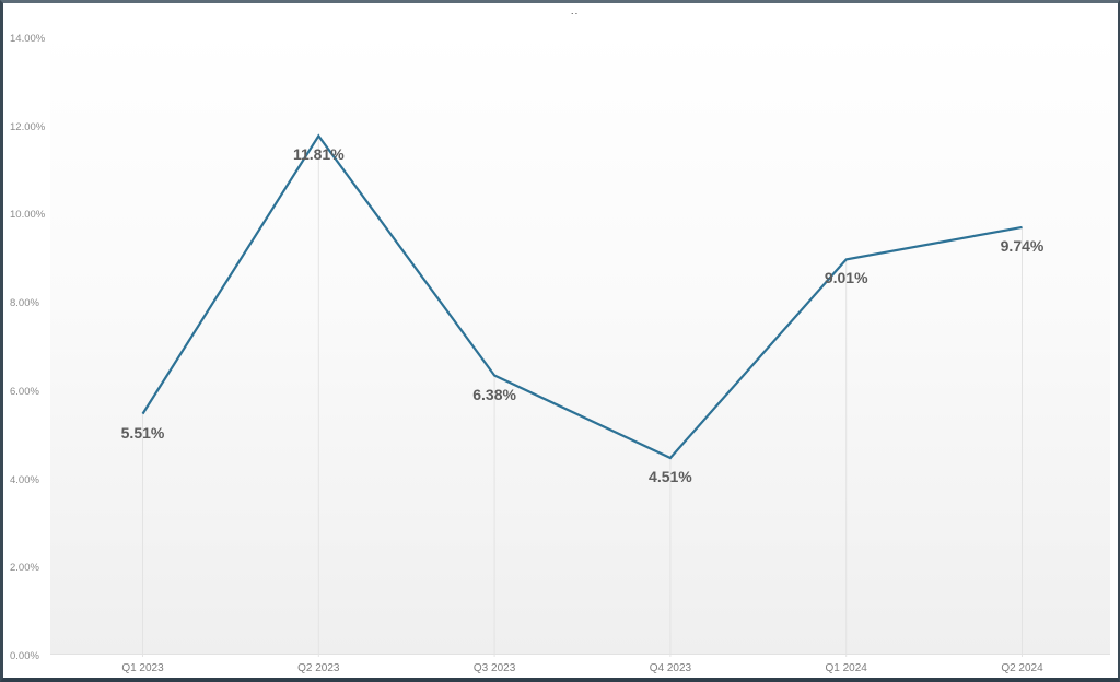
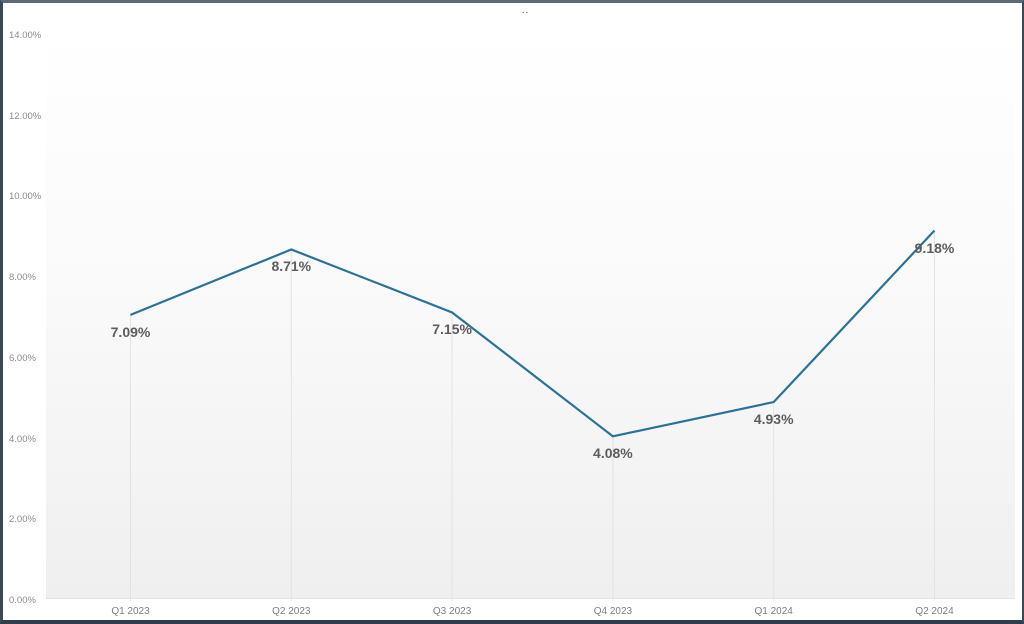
Q1 2023: 5.51% -> 7.09%
Q2 2023: 11.81% -> 8.71%
Q3 2023: 6.38% -> 7.15%
Q4 2023: 4.51% -> 4.08%
Q1 2024: 9.01% -> 4.93%
Q2 2024: 9.74% -> 9.18%
